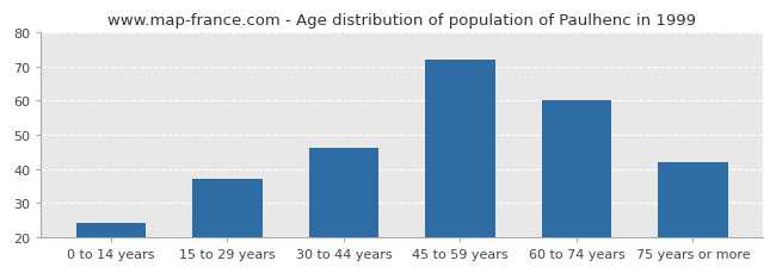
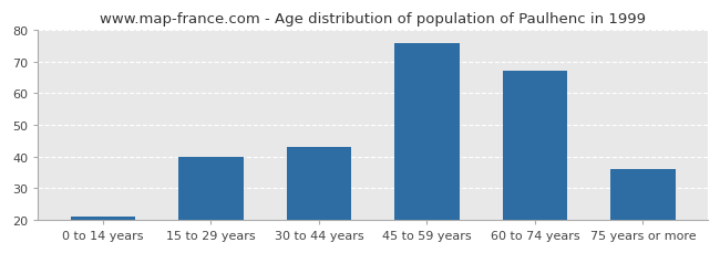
0 to 14 years: 24 -> 21
15 to 29 years: 37 -> 40
30 to 44 years: 46 -> 43
45 to 59 years: 72 -> 76
60 to 74 years: 60 -> 67
75 years or more: 42 -> 36
